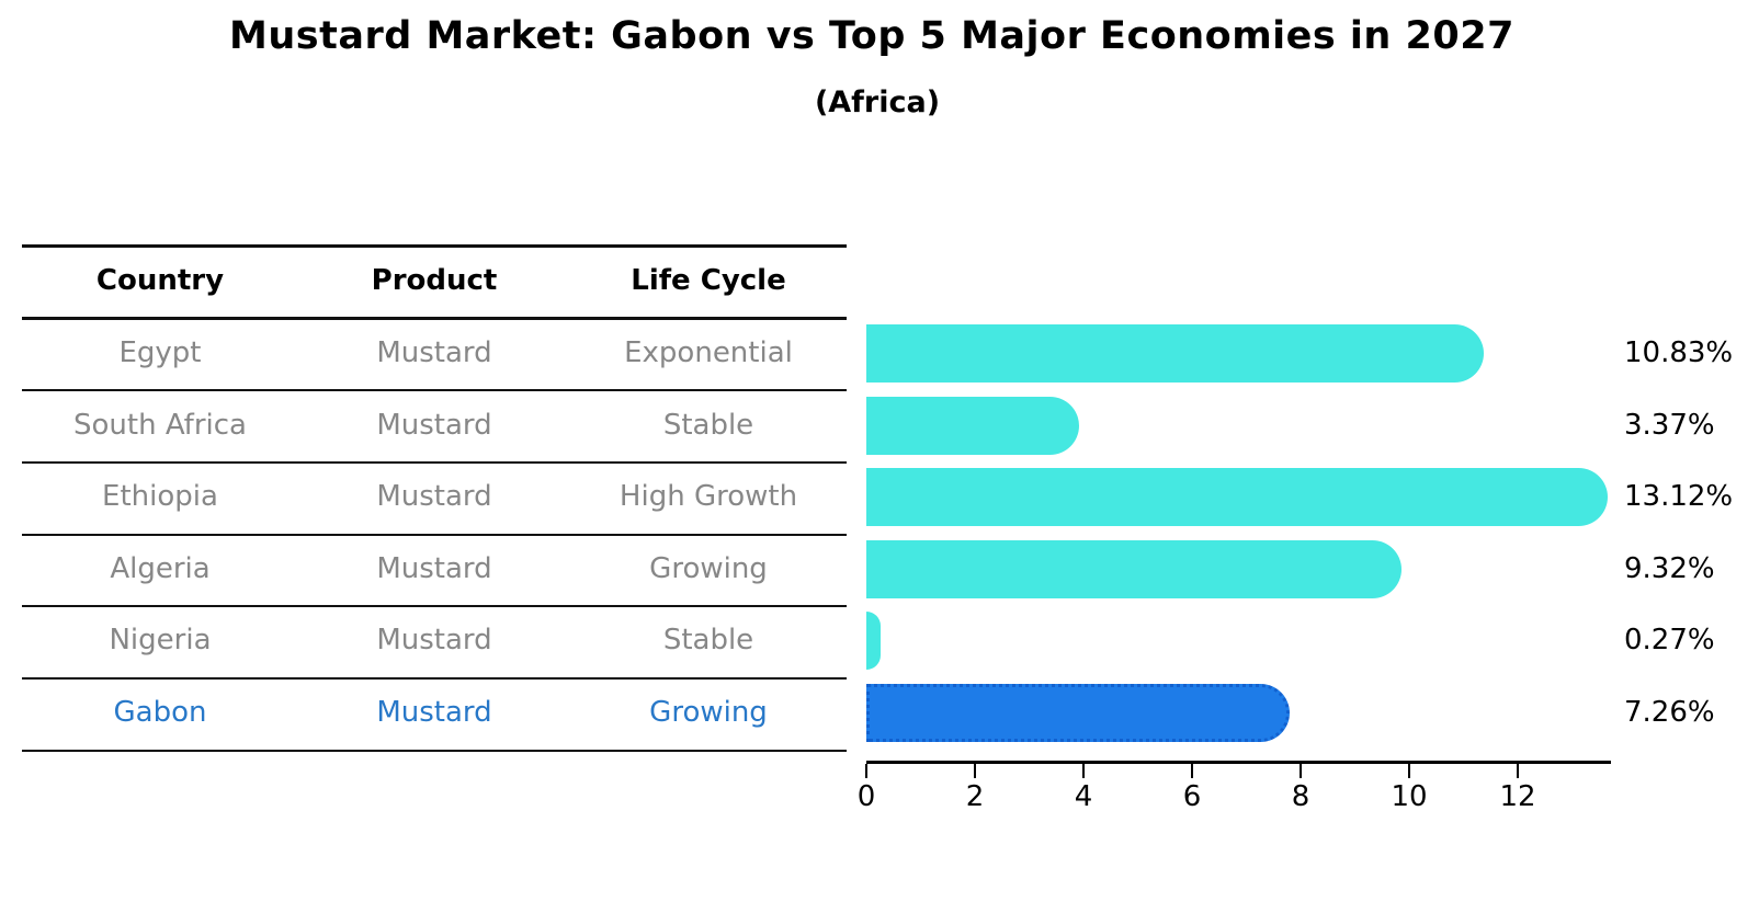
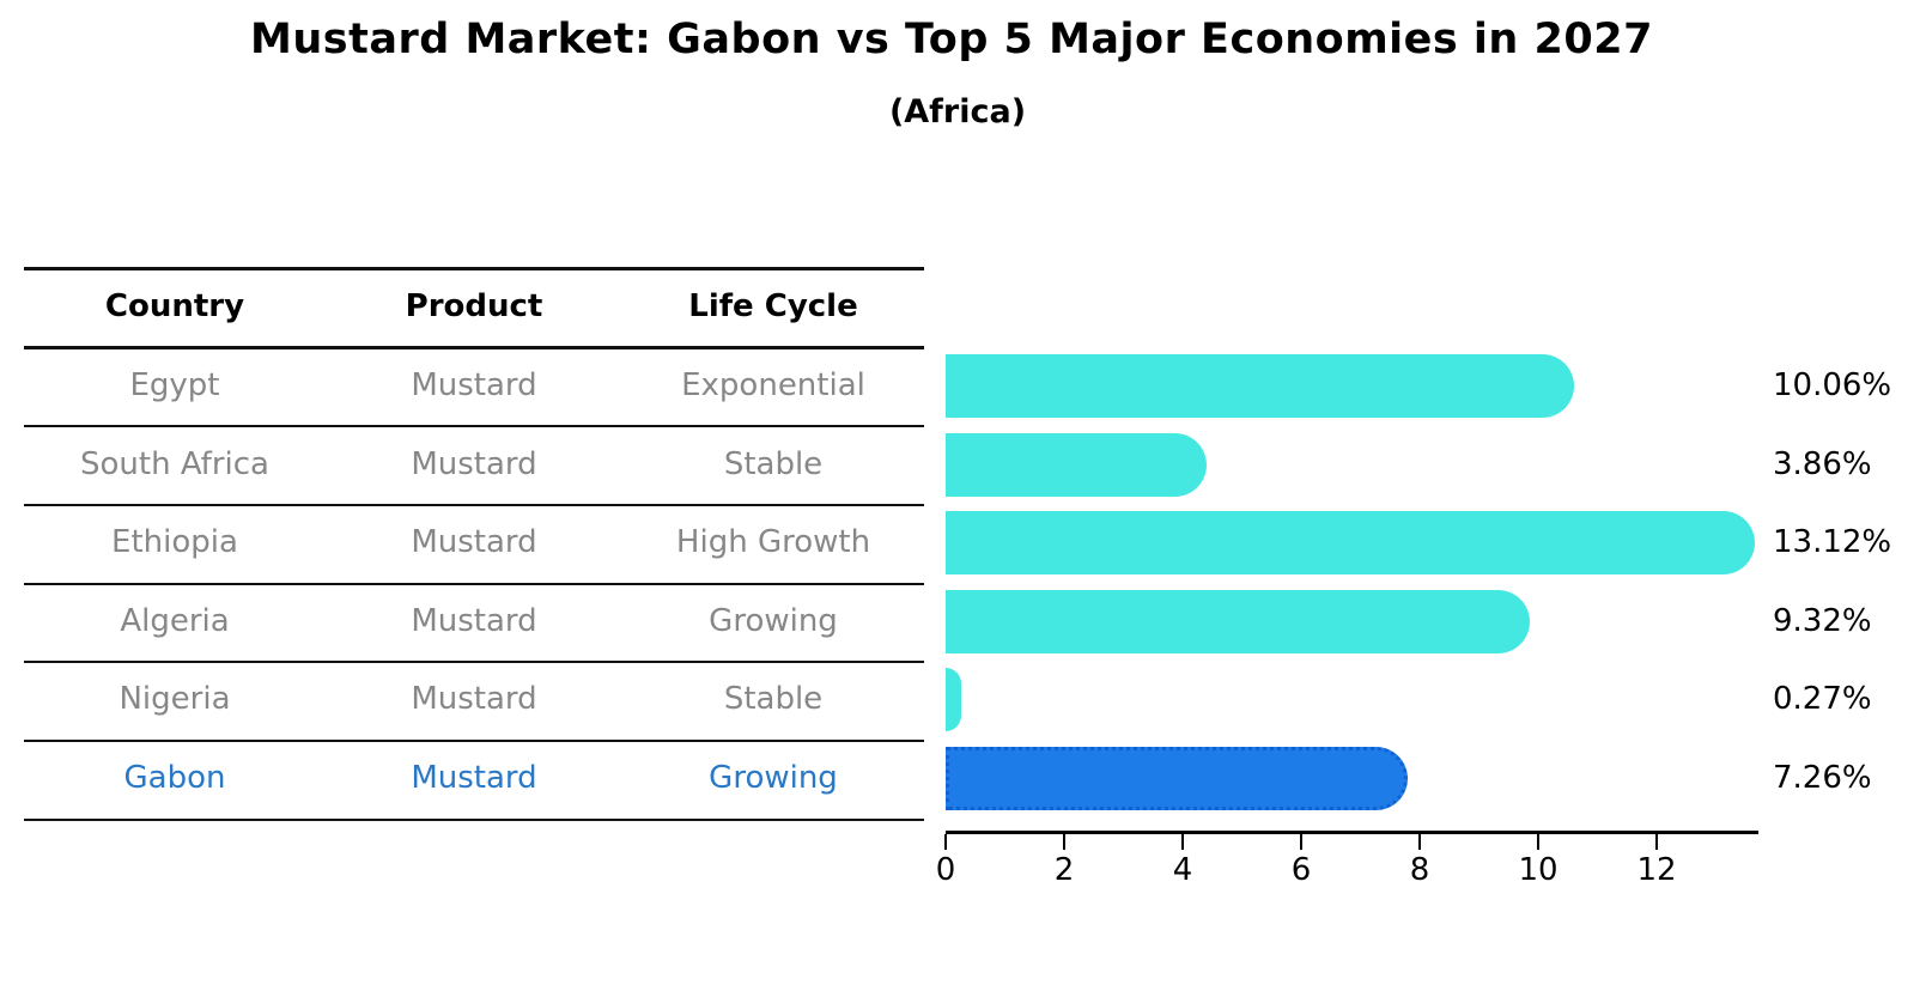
Egypt: 10.83% -> 10.06%
South Africa: 3.37% -> 3.86%
